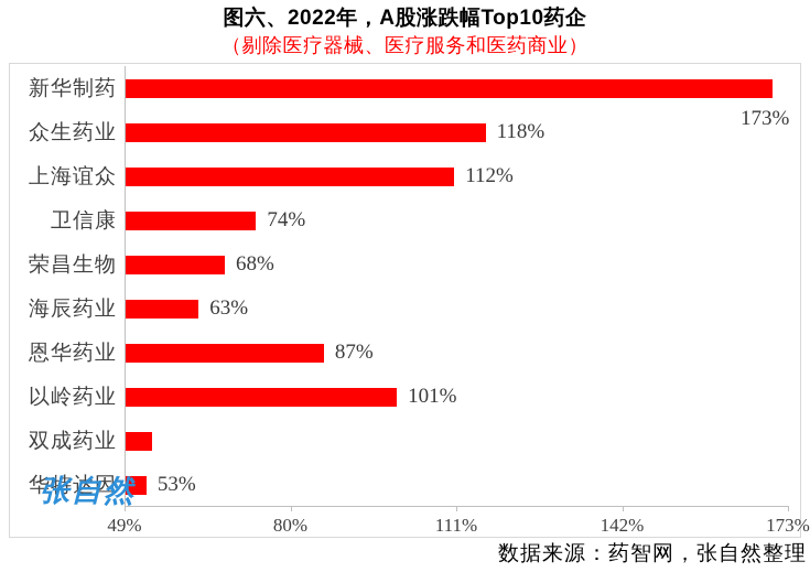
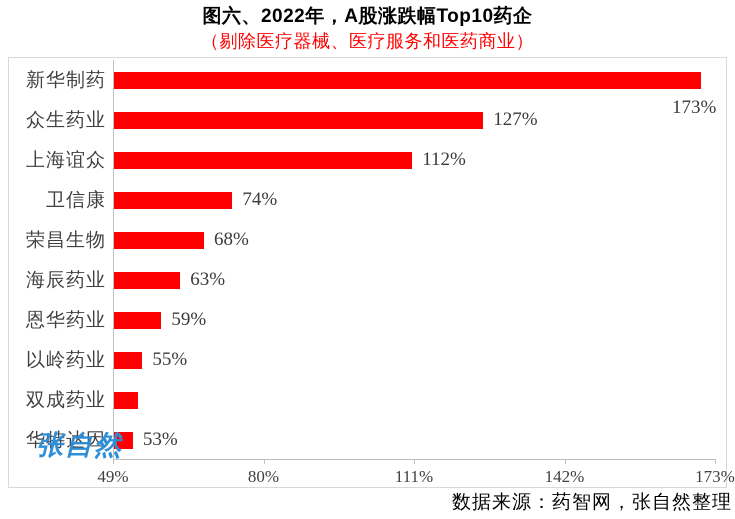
众生药业: 118% -> 127%
恩华药业: 87% -> 59%
以岭药业: 101% -> 55%
